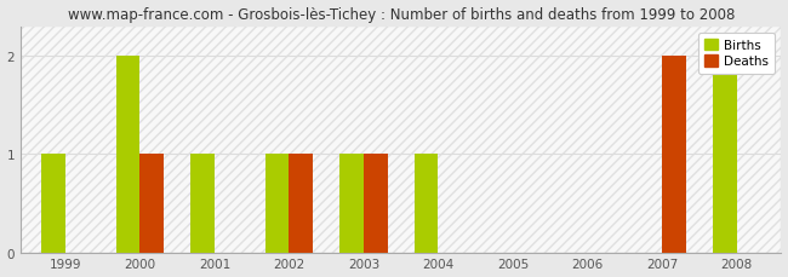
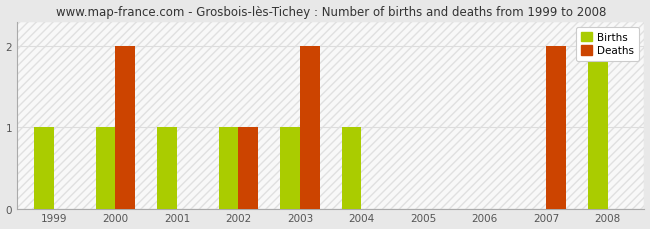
Births/2000: 2 -> 1
Deaths/2000: 1 -> 2
Deaths/2003: 1 -> 2
